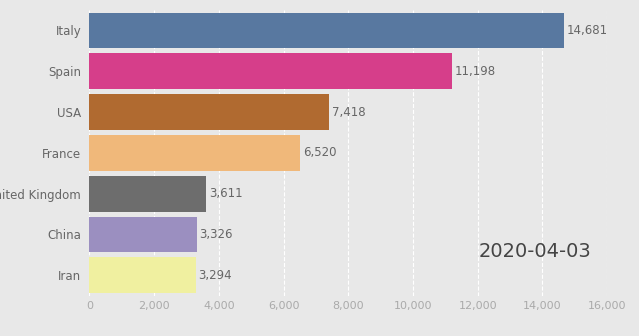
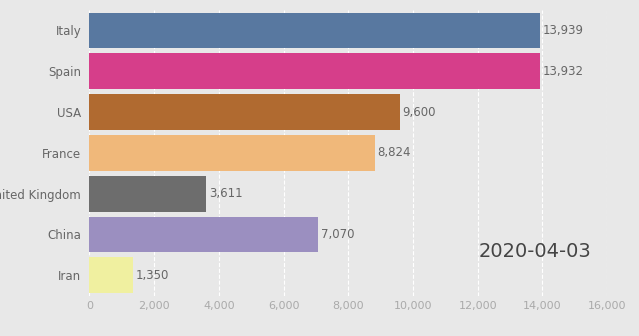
Italy: 14,681 -> 13,939
Spain: 11,198 -> 13,932
USA: 7,418 -> 9,600
France: 6,520 -> 8,824
China: 3,326 -> 7,070
Iran: 3,294 -> 1,350
